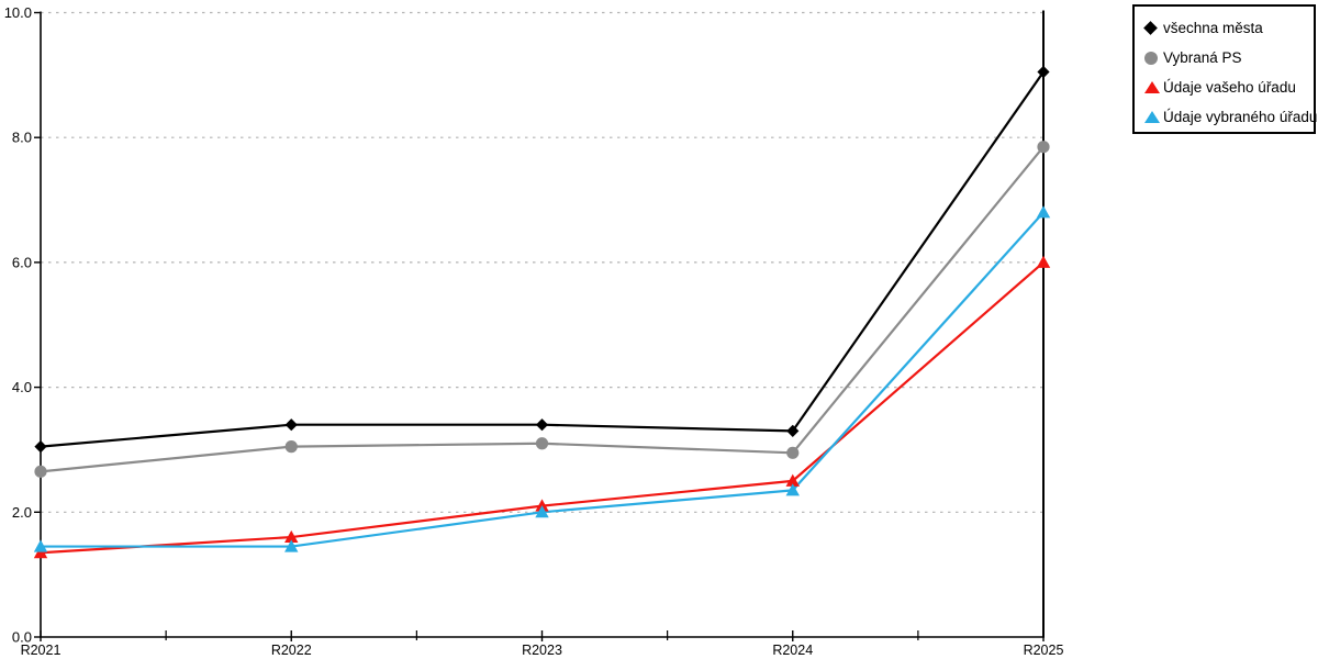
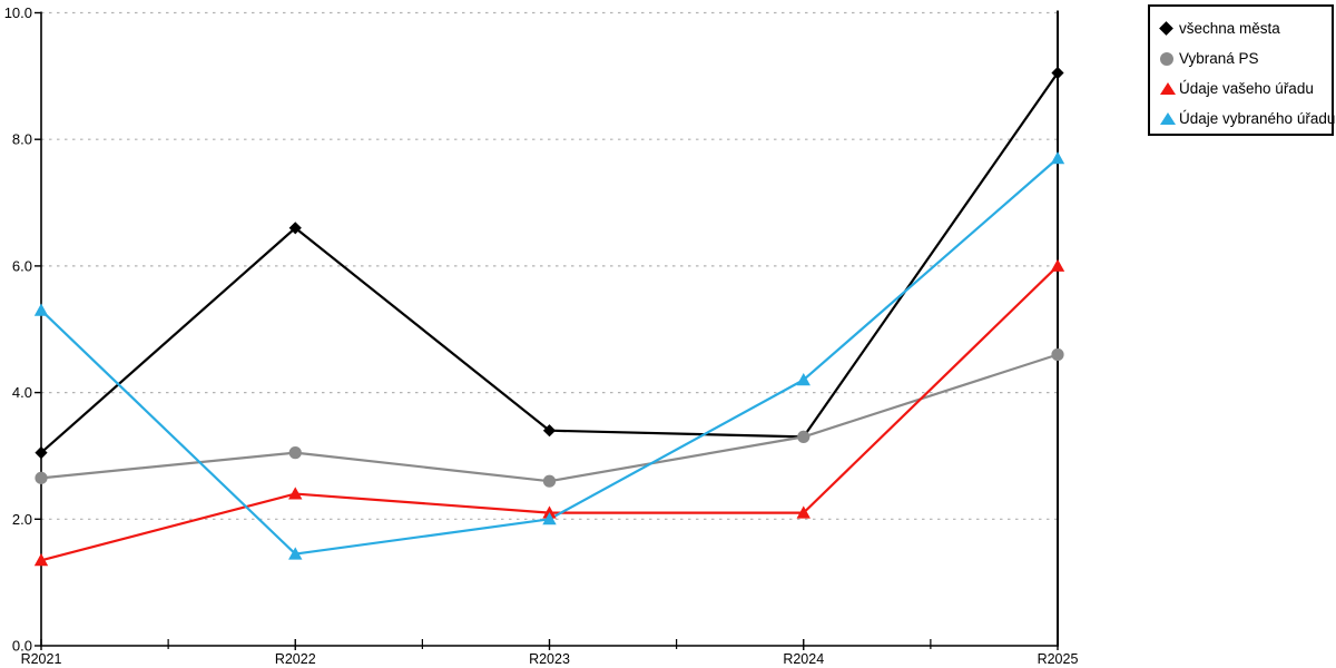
Údaje vybraného úřadu/R2021: 1.4 -> 5.3
všechna města/R2022: 3.4 -> 6.6
Údaje vašeho úřadu/R2022: 1.6 -> 2.4
Vybraná PS/R2023: 3.1 -> 2.6
Vybraná PS/R2024: 3.0 -> 3.3
Údaje vašeho úřadu/R2024: 2.5 -> 2.1
Údaje vybraného úřadu/R2024: 2.4 -> 4.2
Vybraná PS/R2025: 7.8 -> 4.6
Údaje vybraného úřadu/R2025: 6.8 -> 7.7
